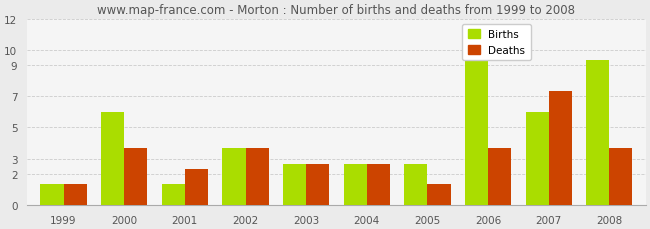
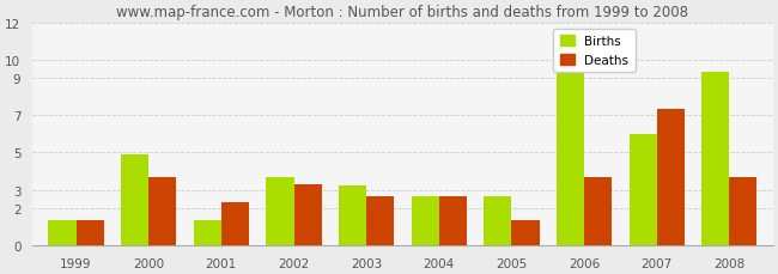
Births/2000: 6.0 -> 4.9
Deaths/2002: 3.7 -> 3.3
Births/2003: 2.7 -> 3.2
